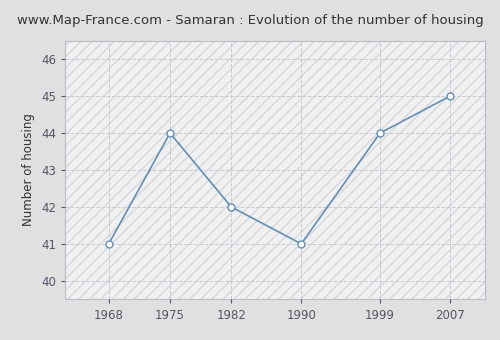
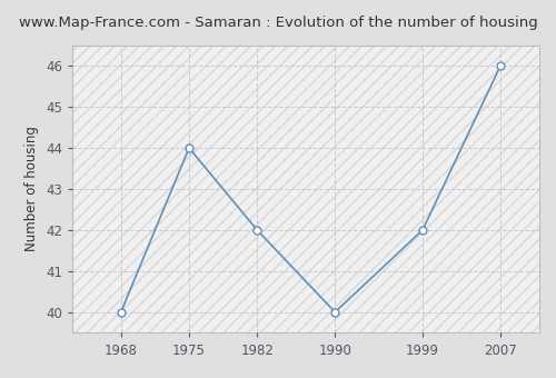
1968: 41 -> 40
1990: 41 -> 40
1999: 44 -> 42
2007: 45 -> 46
